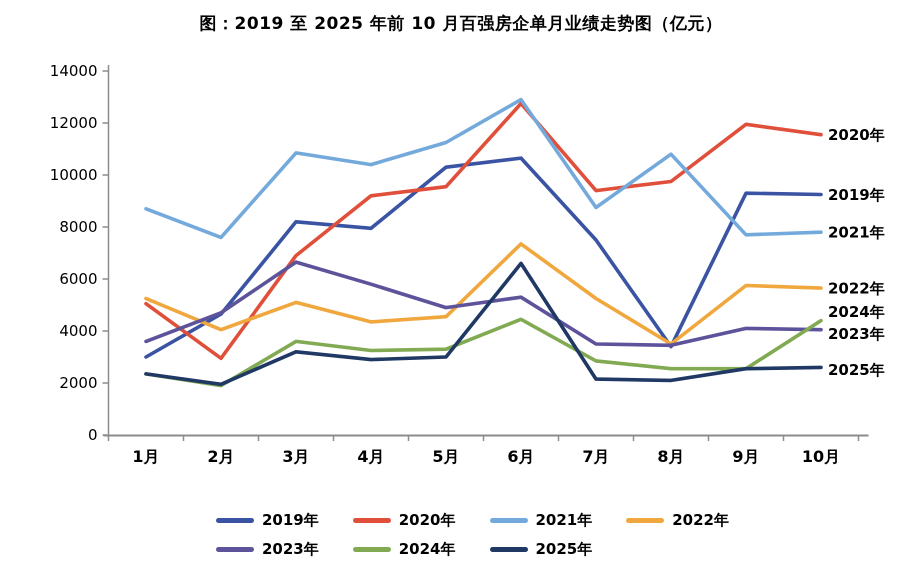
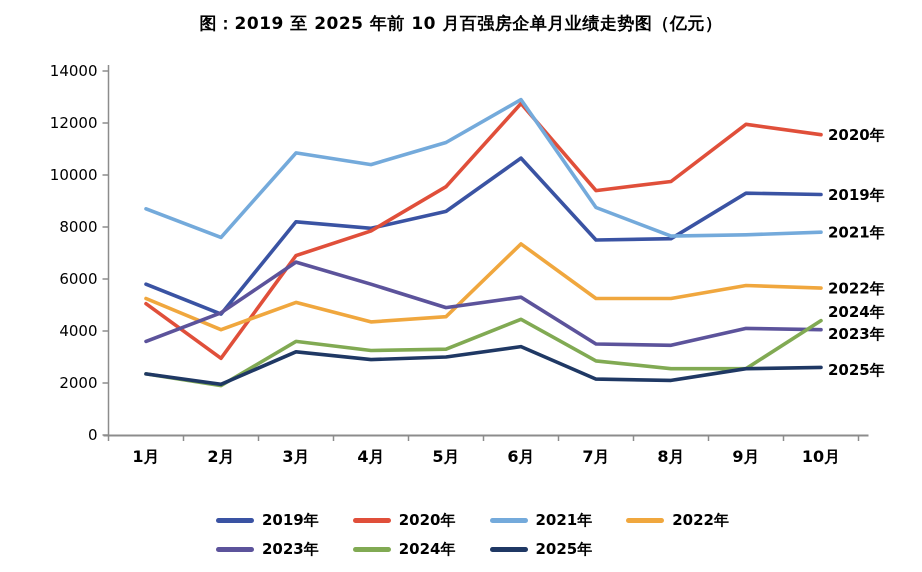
2019年/1月: 3000 -> 5800
2020年/4月: 9200 -> 7800
2019年/5月: 10300 -> 8600
2025年/6月: 6600 -> 3400
2019年/8月: 3400 -> 7600
2021年/8月: 10800 -> 7600
2022年/8月: 3500 -> 5200
